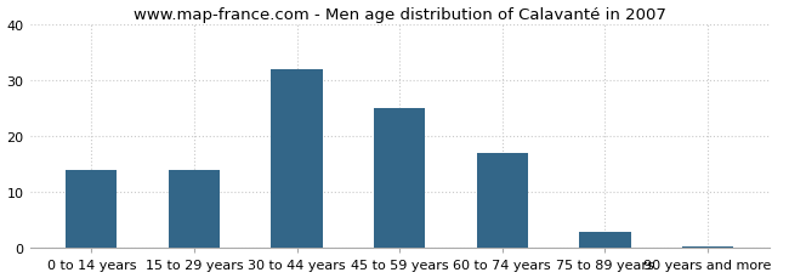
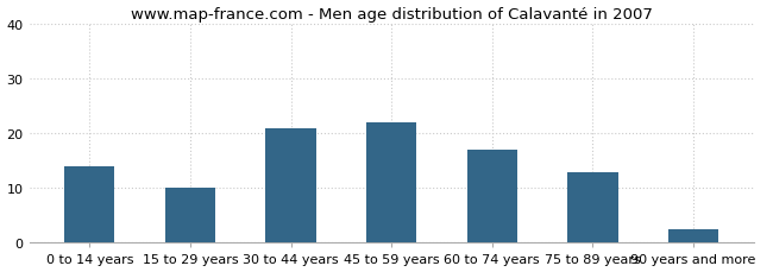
15 to 29 years: 14.0 -> 10.0
30 to 44 years: 32.0 -> 21.0
45 to 59 years: 25.0 -> 22.0
75 to 89 years: 3.0 -> 13.0
90 years and more: 0.4 -> 2.5
